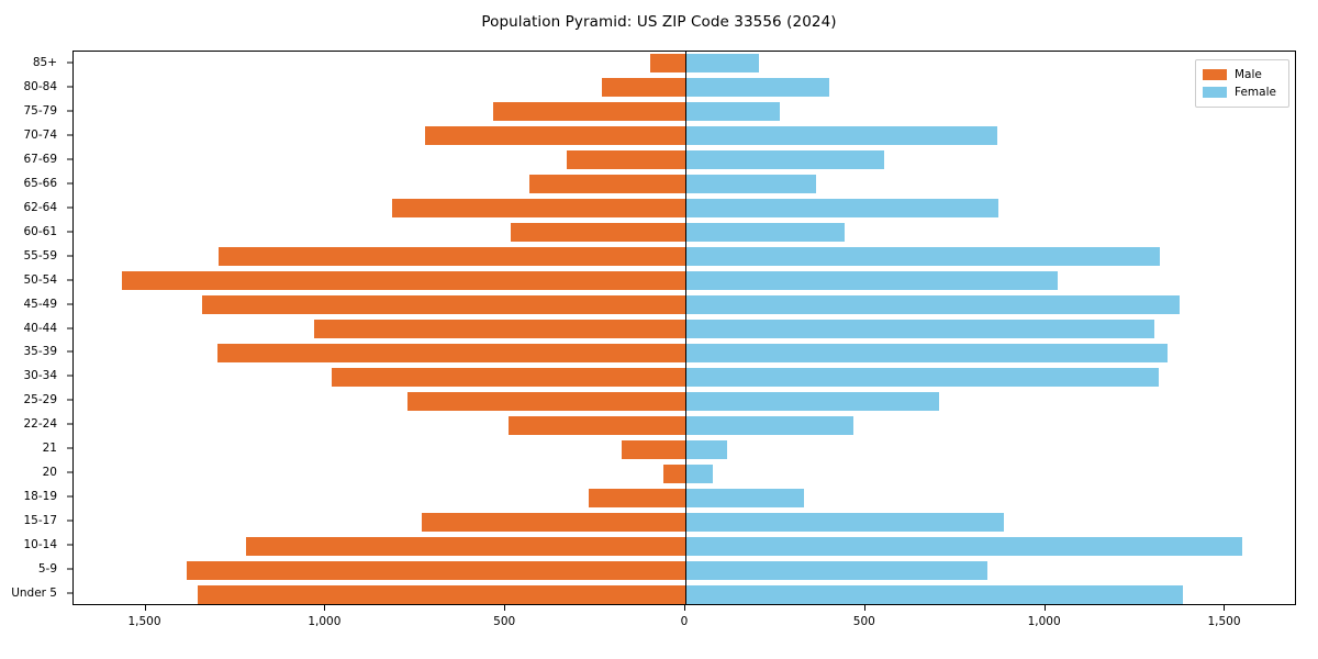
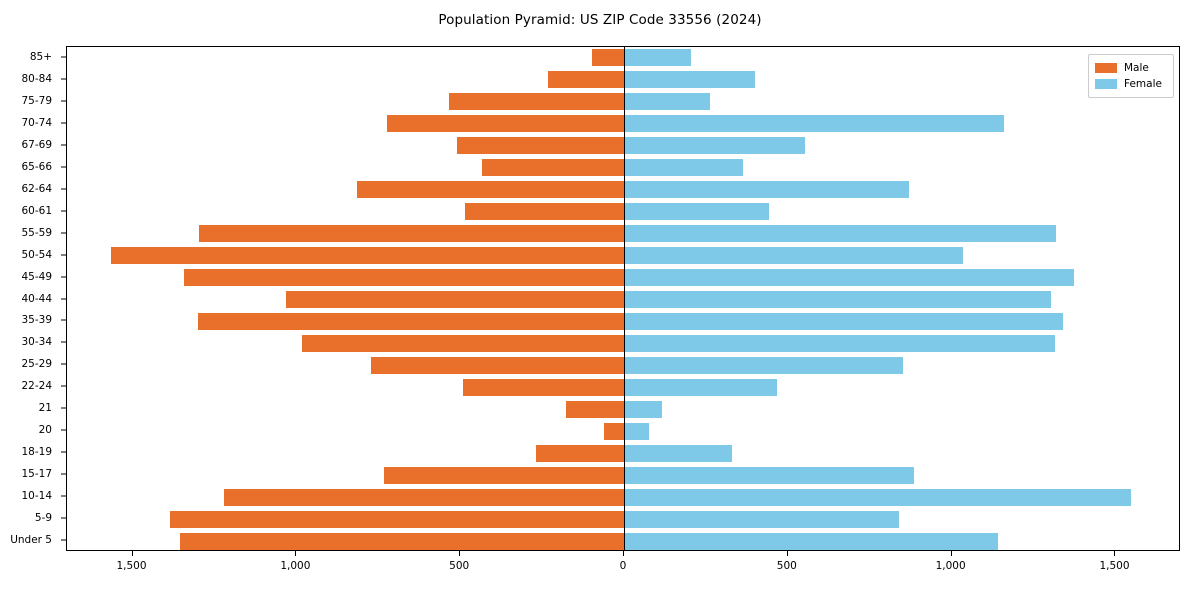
Female/Under 5: 1380 -> 1140
Female/25-29: 700 -> 850
Male/67-69: 330 -> 510
Female/70-74: 870 -> 1160
